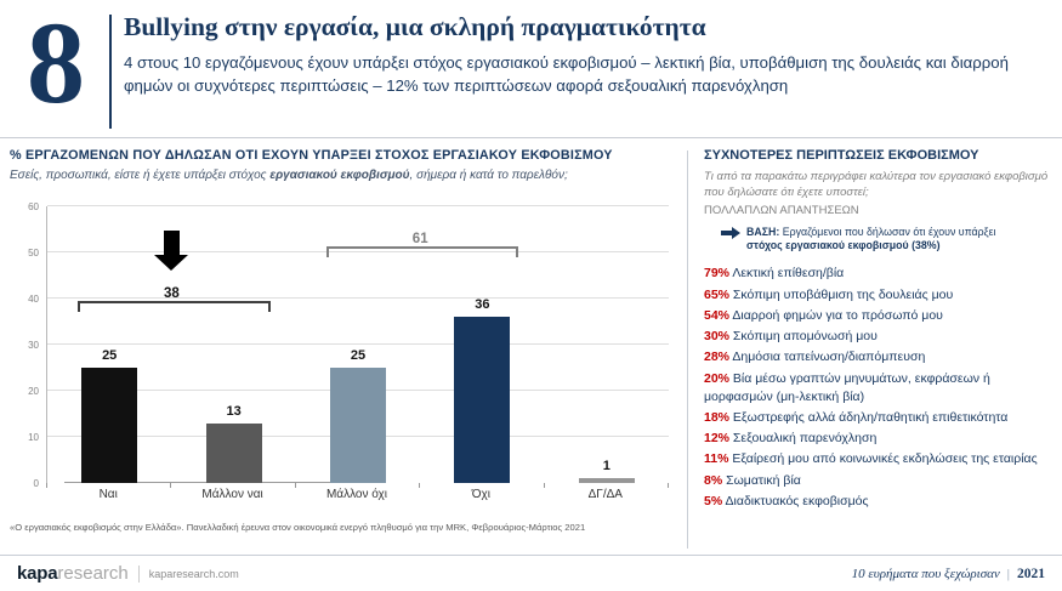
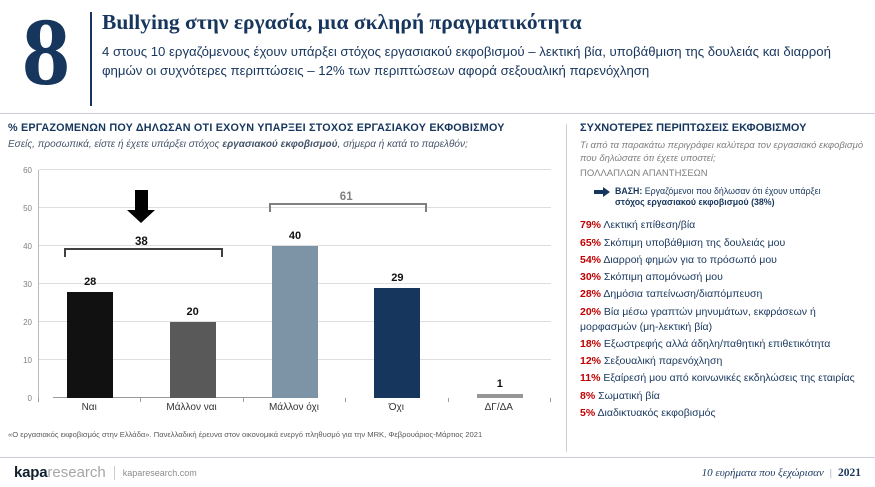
Ναι: 25 -> 28
Μάλλον ναι: 13 -> 20
Μάλλον όχι: 25 -> 40
Όχι: 36 -> 29
